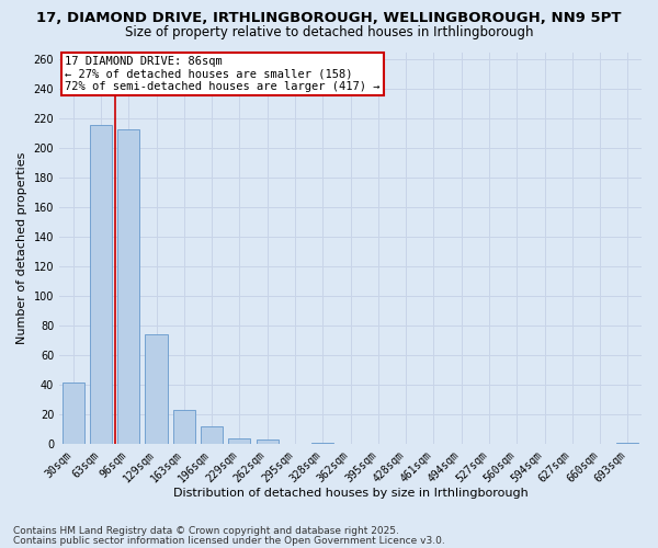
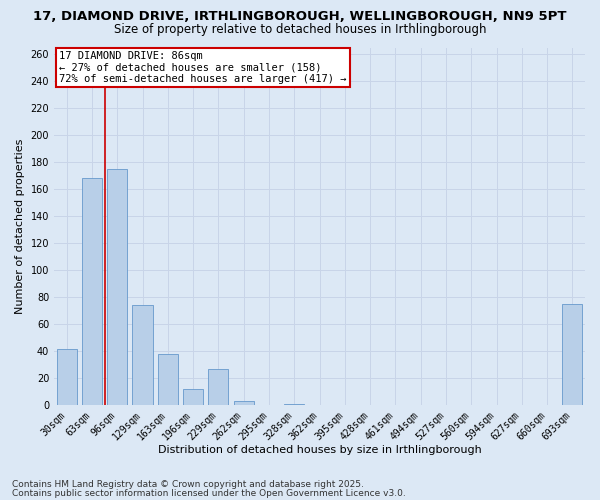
63sqm: 216 -> 168
96sqm: 213 -> 175
163sqm: 23 -> 38
229sqm: 4 -> 27
693sqm: 1 -> 75
